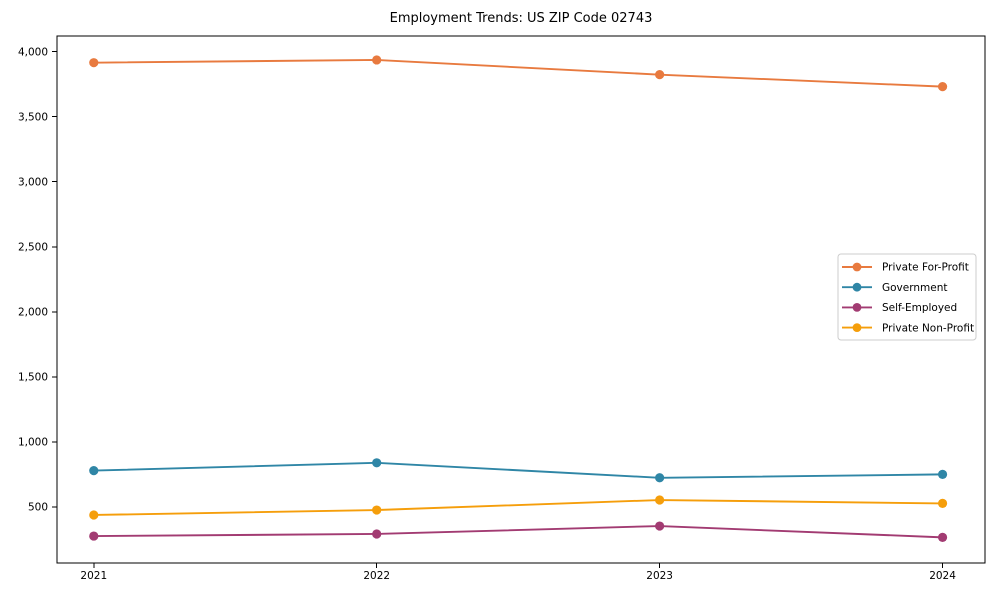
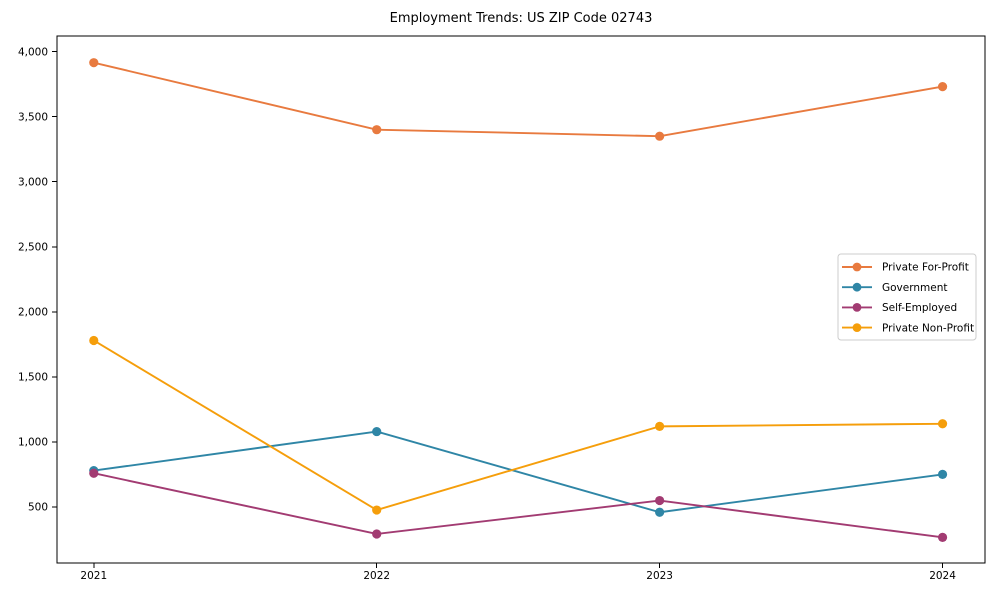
Self-Employed/2021: 280 -> 760
Private Non-Profit/2021: 440 -> 1780
Private For-Profit/2022: 3940 -> 3400
Government/2022: 840 -> 1080
Private For-Profit/2023: 3820 -> 3350
Government/2023: 720 -> 460
Self-Employed/2023: 350 -> 550
Private Non-Profit/2023: 550 -> 1120
Private Non-Profit/2024: 530 -> 1140
